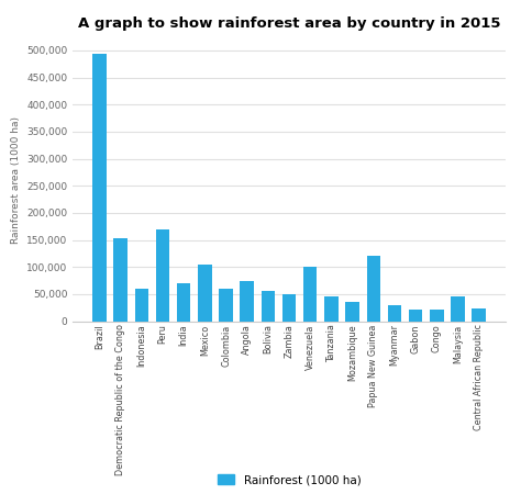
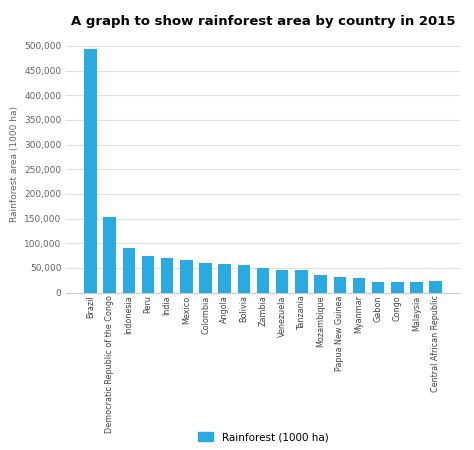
Indonesia: 60,000 -> 91,000
Peru: 170,000 -> 74,000
Mexico: 105,000 -> 66,000
Angola: 75,000 -> 58,000
Venezuela: 100,000 -> 46,000
Papua New Guinea: 120,000 -> 32,000
Malaysia: 45,000 -> 22,000
